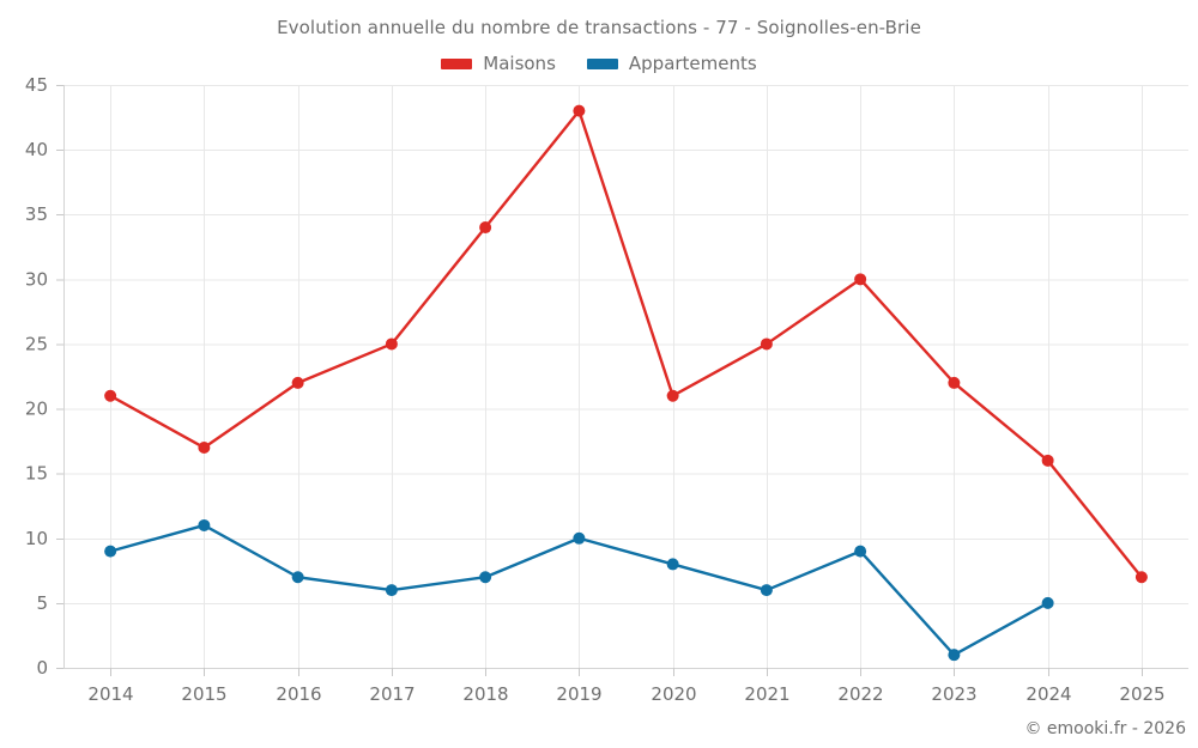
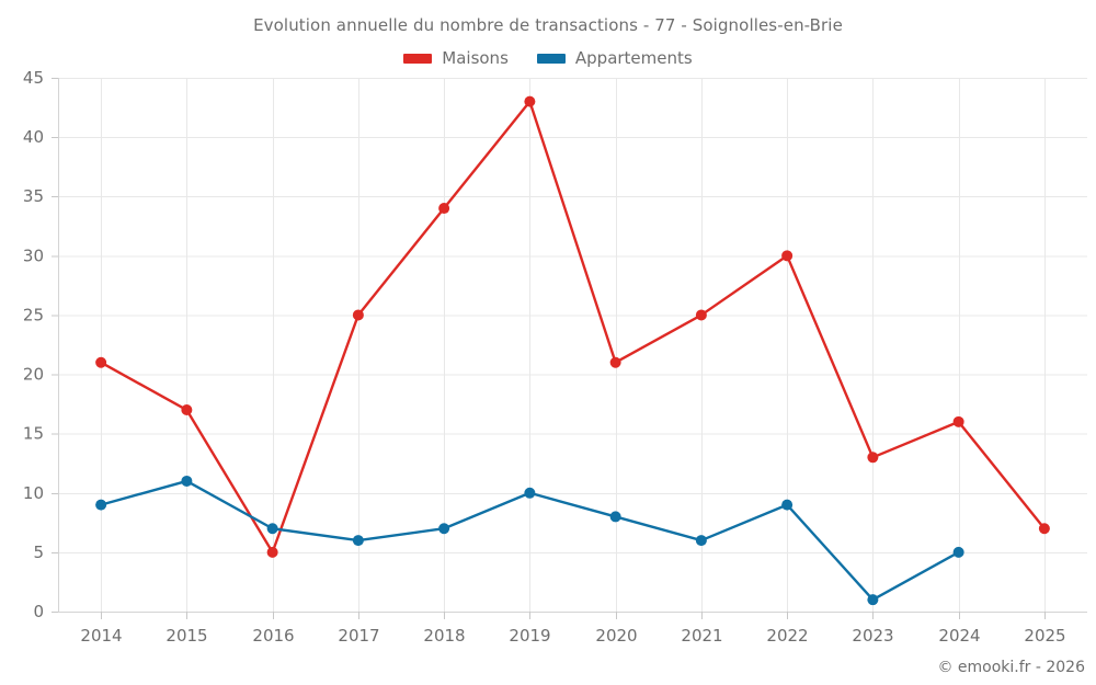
Maisons/2016: 22 -> 5
Maisons/2023: 22 -> 13
